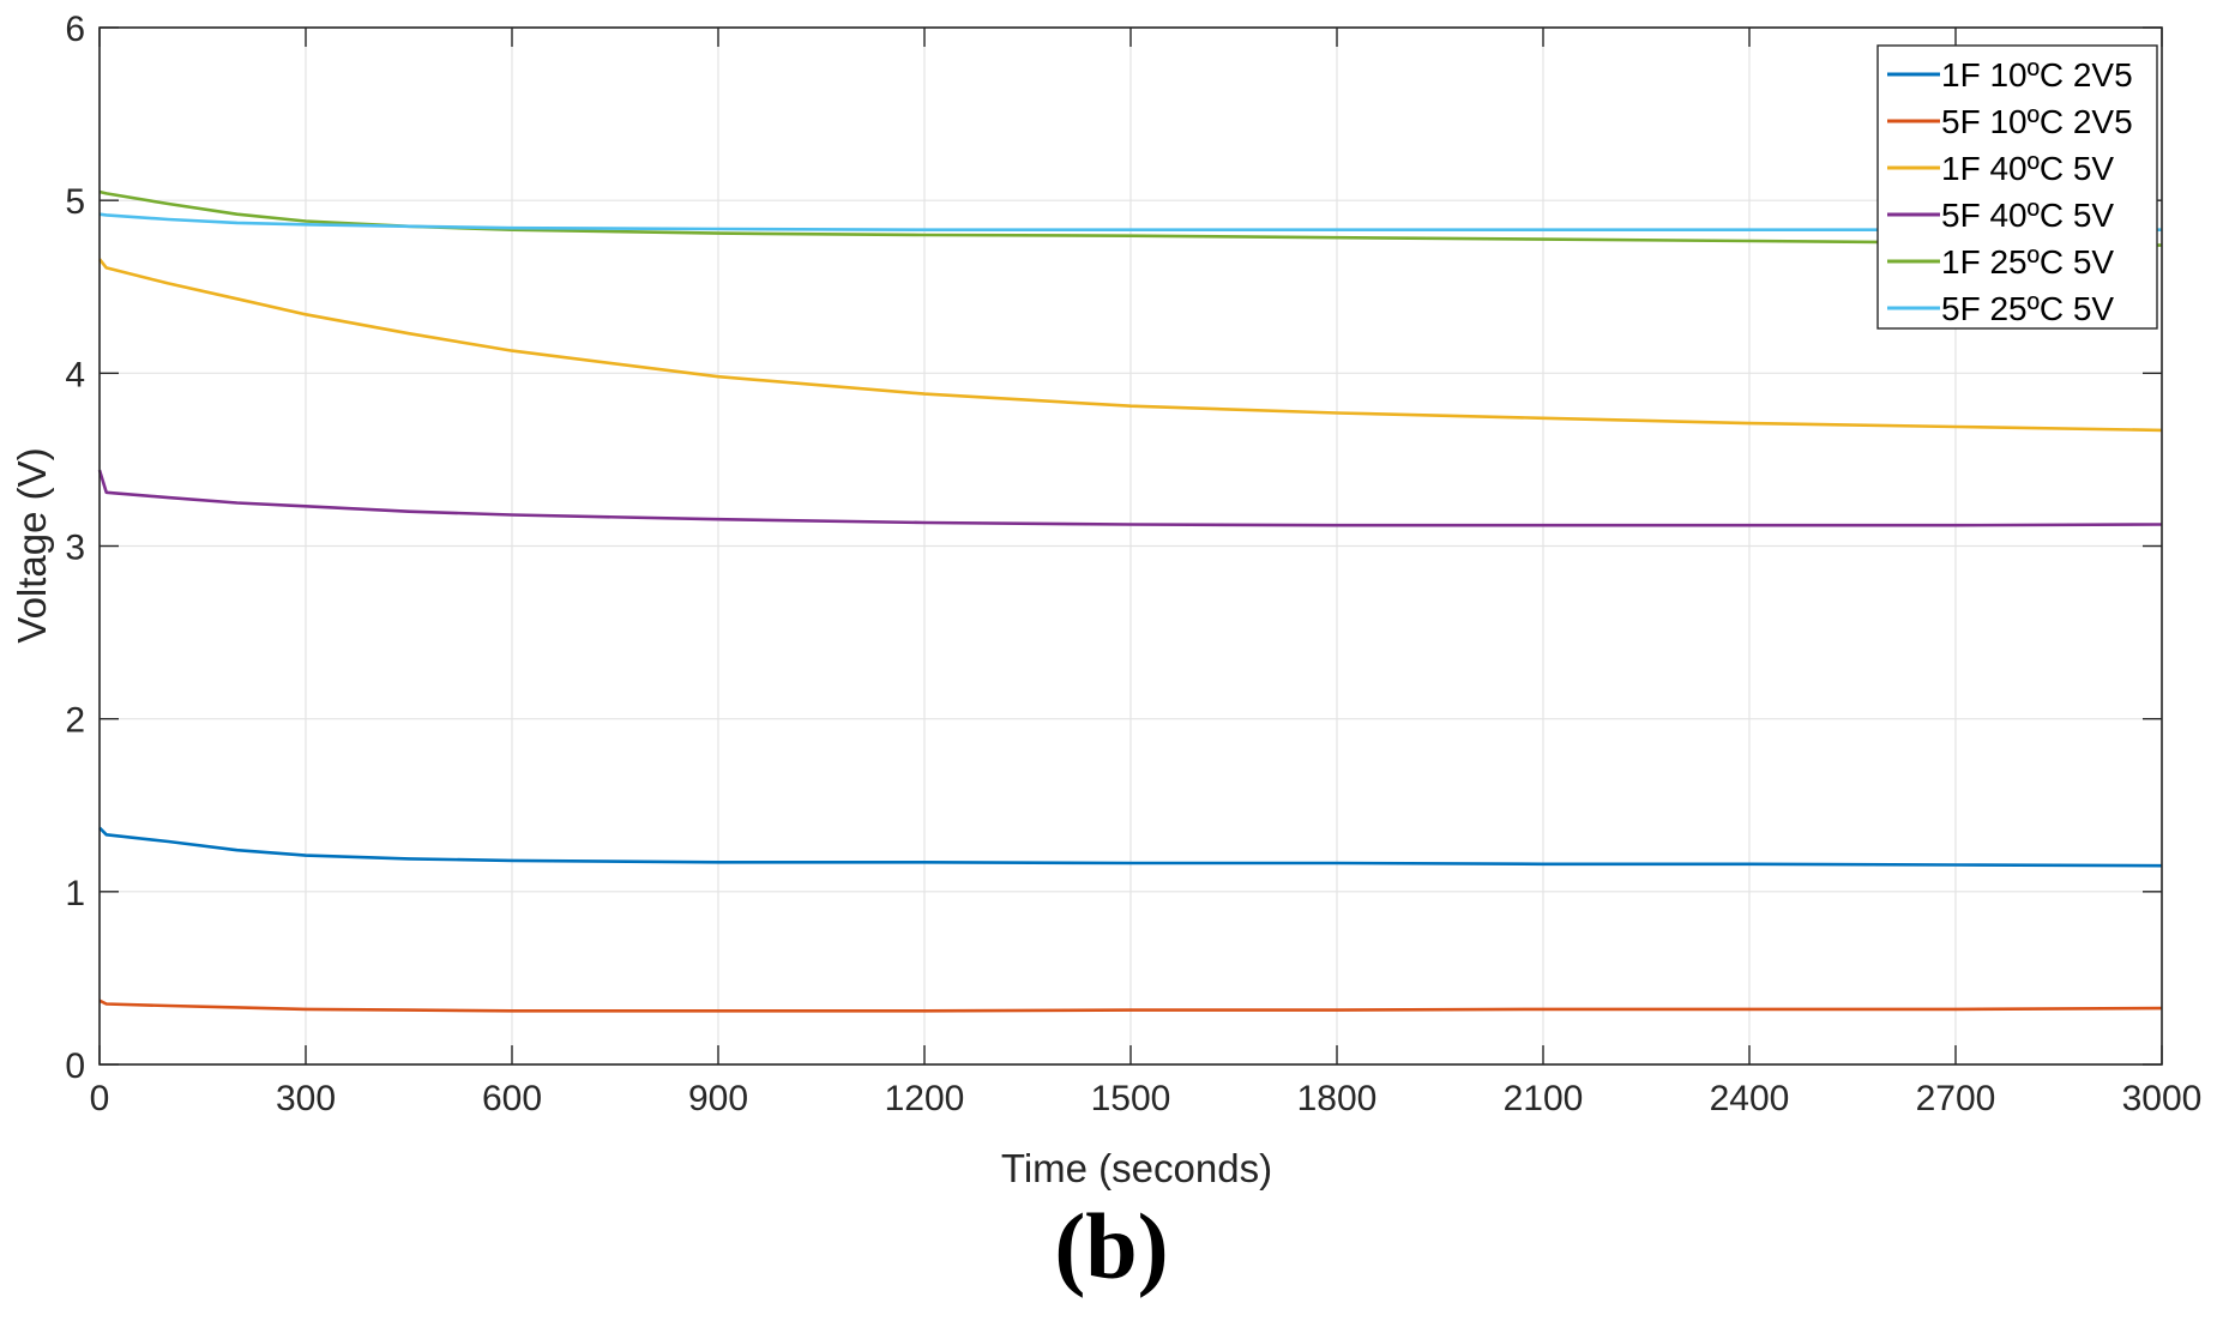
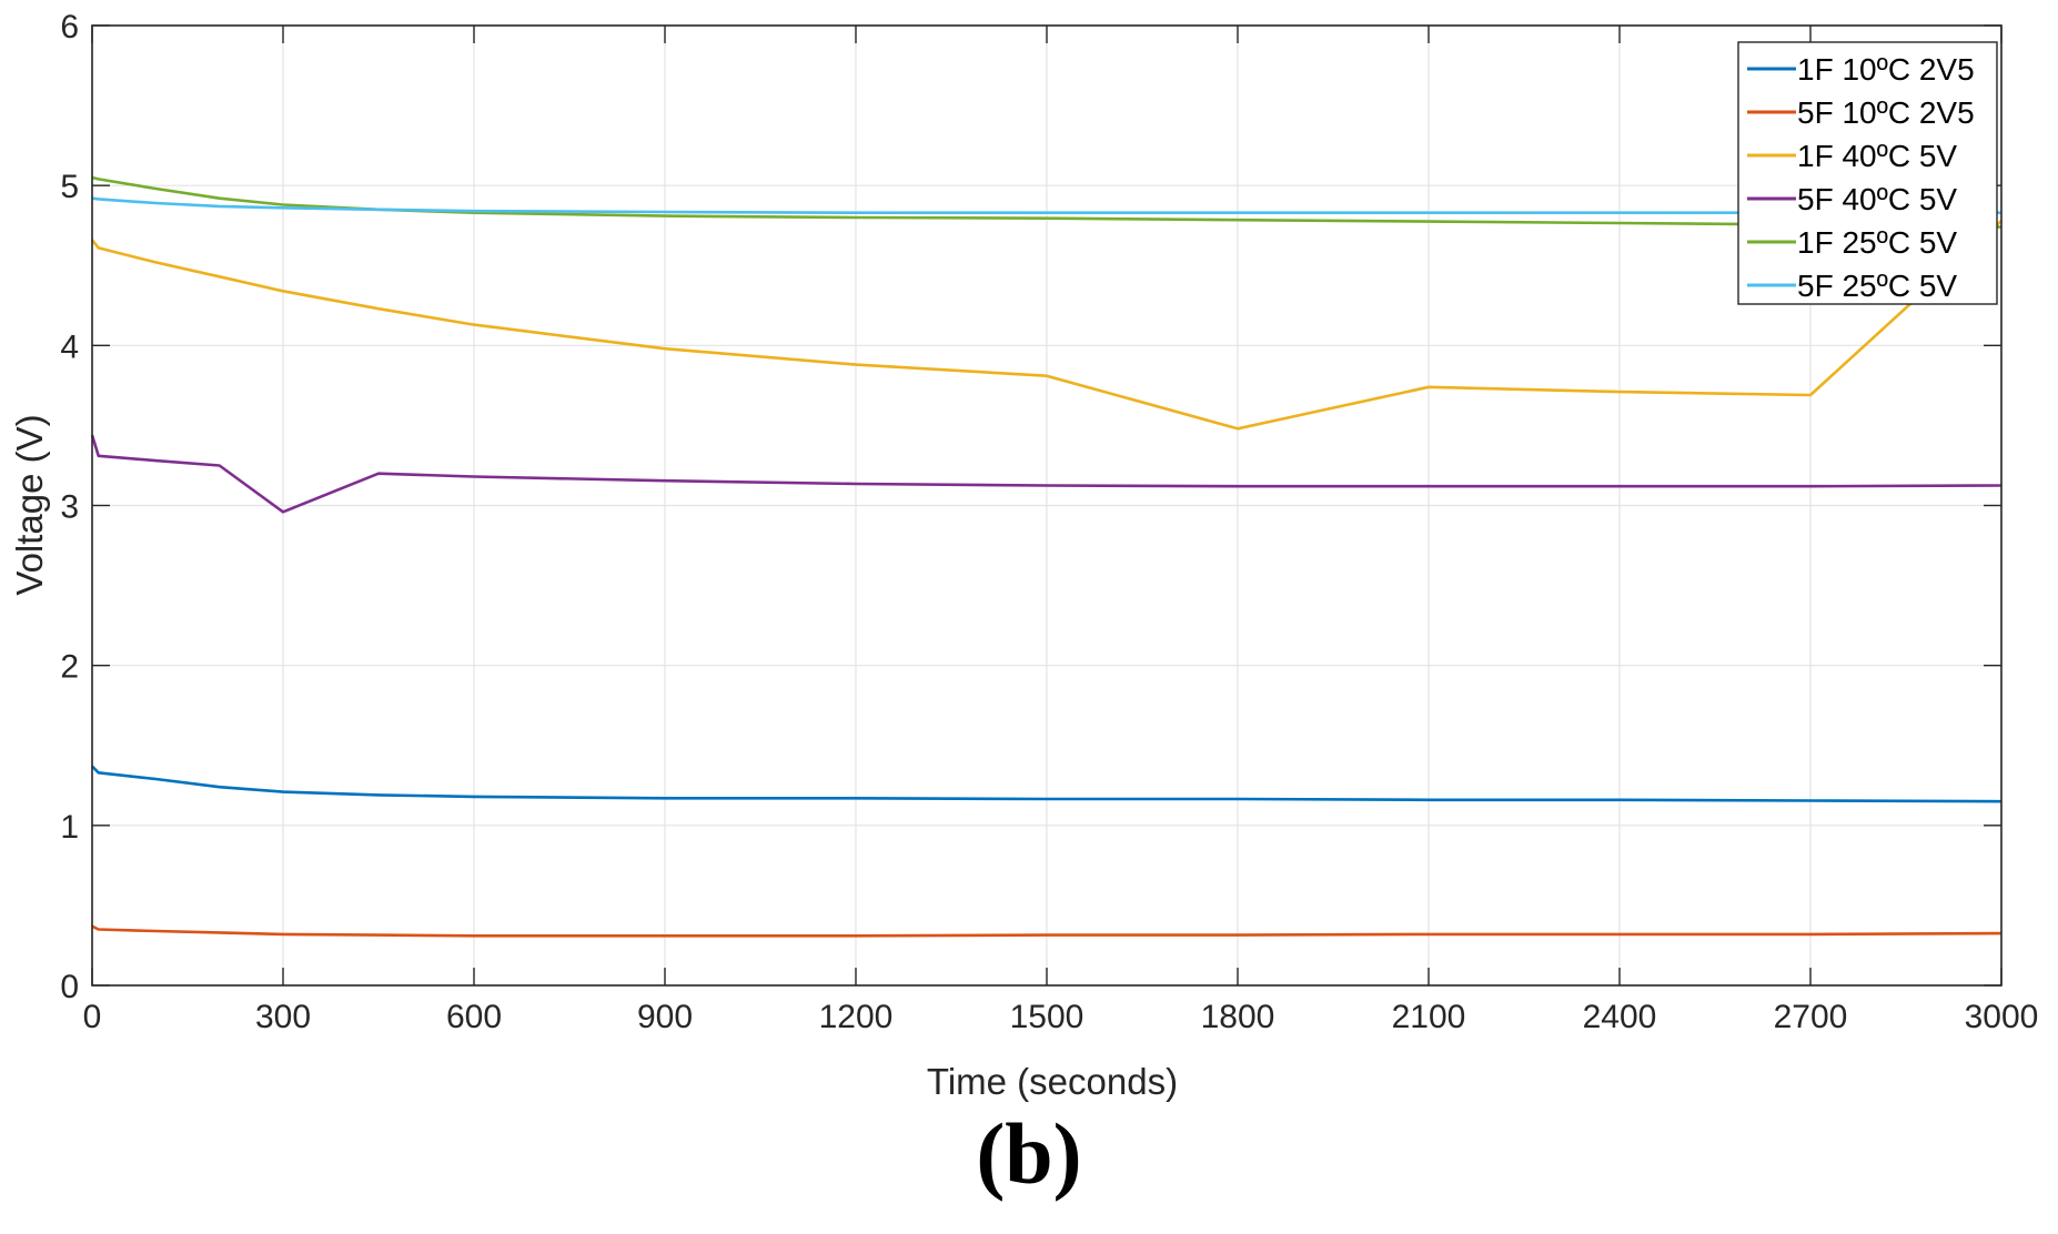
5F 40ºC 5V/300: 3.23 -> 2.96
1F 40ºC 5V/1800: 3.77 -> 3.48
1F 40ºC 5V/3000: 3.67 -> 4.78
